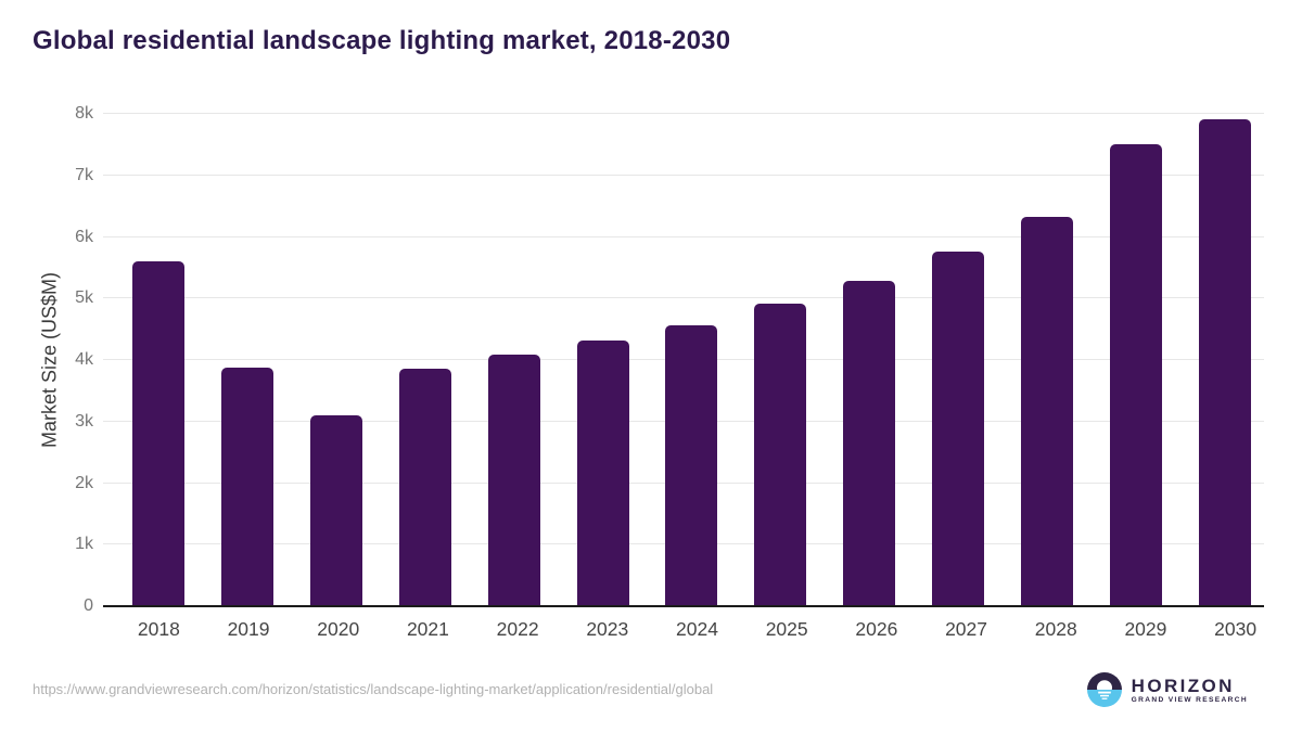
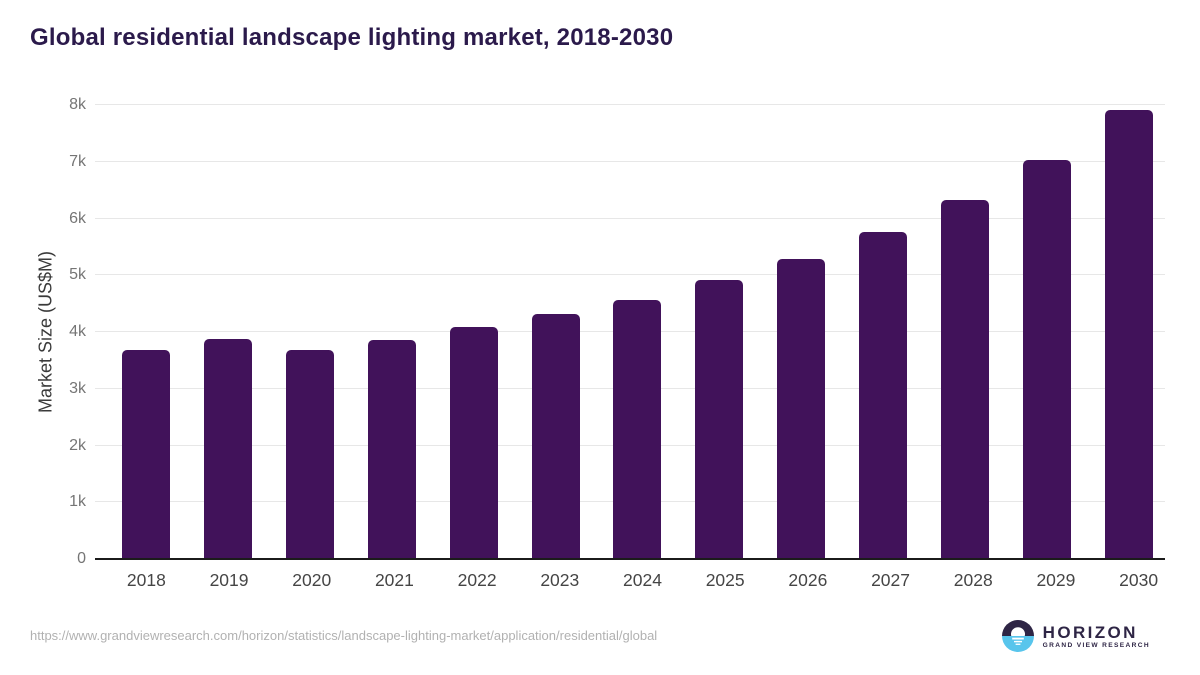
2018: 5.6k -> 3.7k
2020: 3.1k -> 3.7k
2029: 7.5k -> 7.0k
